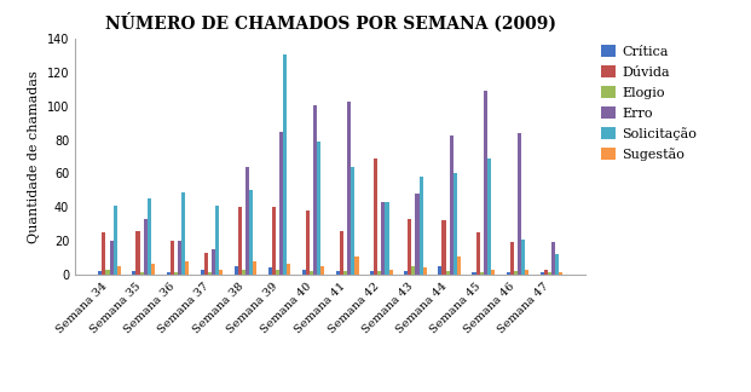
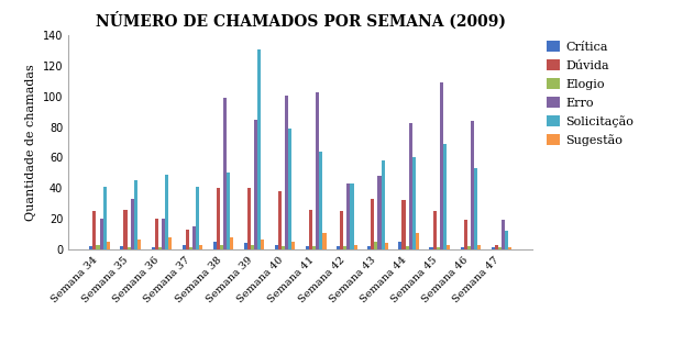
Erro/Semana 38: 64 -> 99
Dúvida/Semana 42: 69 -> 25
Solicitação/Semana 46: 21 -> 53
